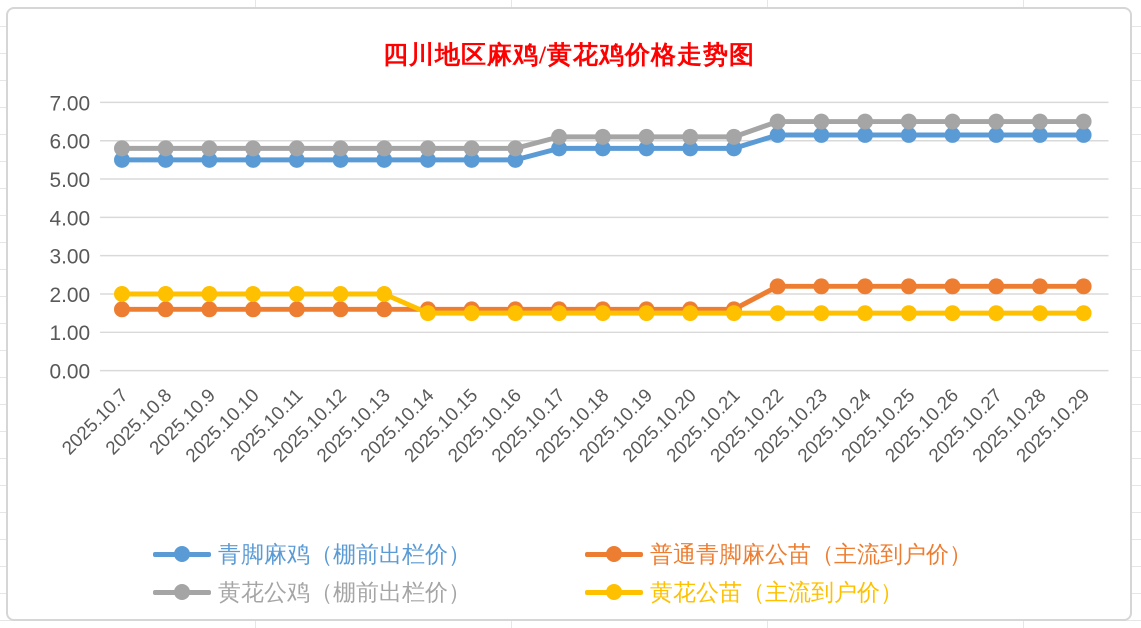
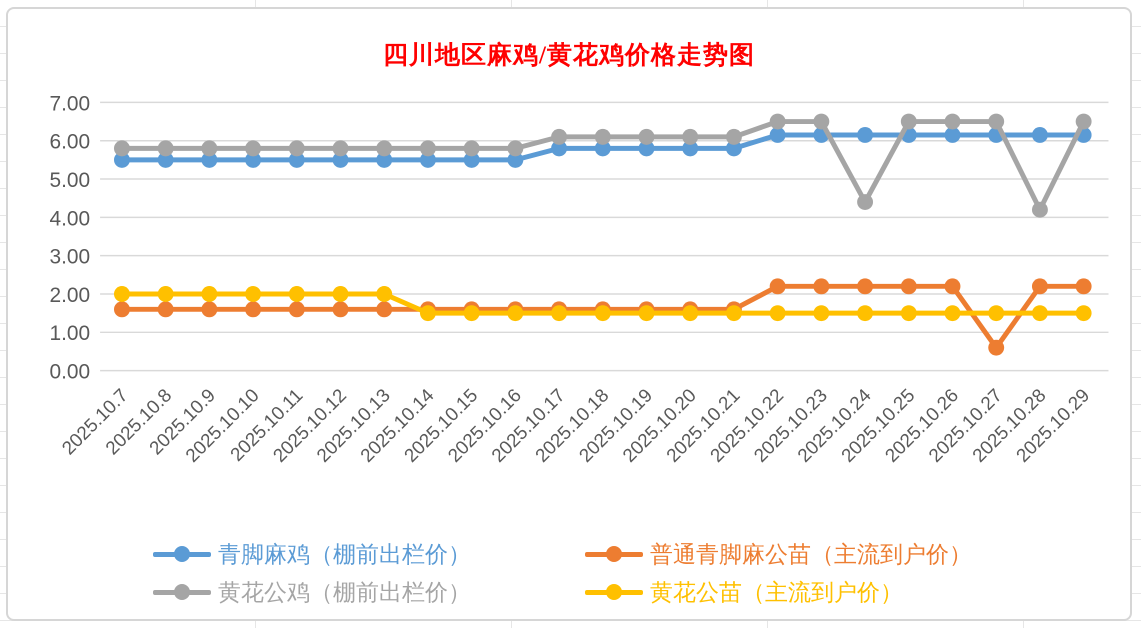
黄花公鸡（棚前出栏价）/2025.10.24: 6.5 -> 4.4
普通青脚麻公苗（主流到户价）/2025.10.27: 2.2 -> 0.6
黄花公鸡（棚前出栏价）/2025.10.28: 6.5 -> 4.2
